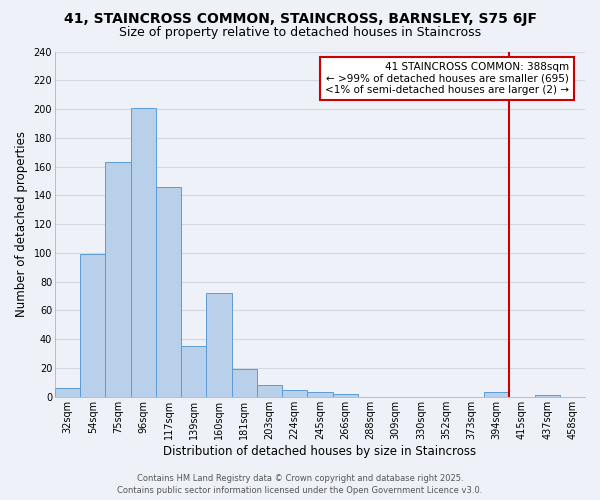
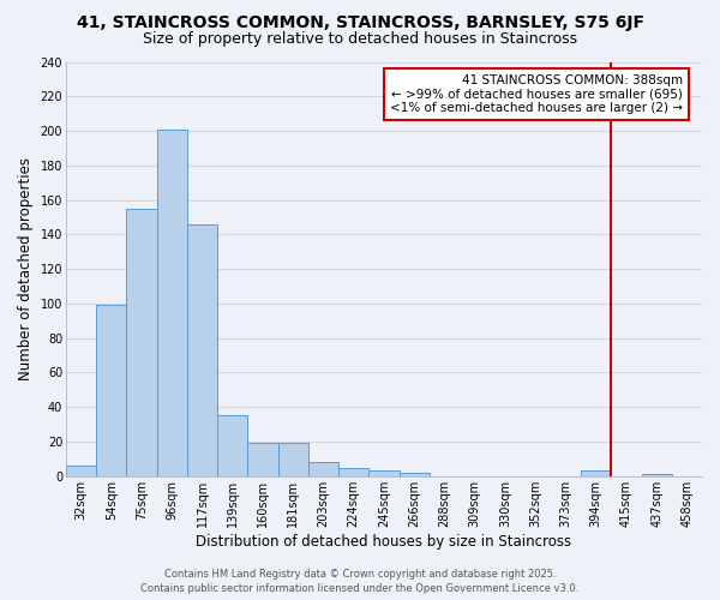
75sqm: 163 -> 155
160sqm: 72 -> 19
